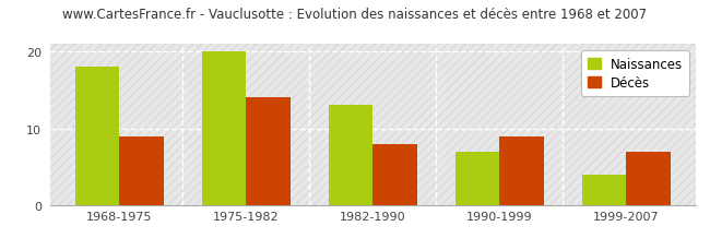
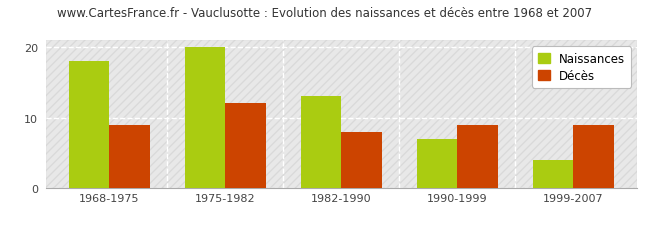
Décès/1975-1982: 14 -> 12
Décès/1999-2007: 7 -> 9
